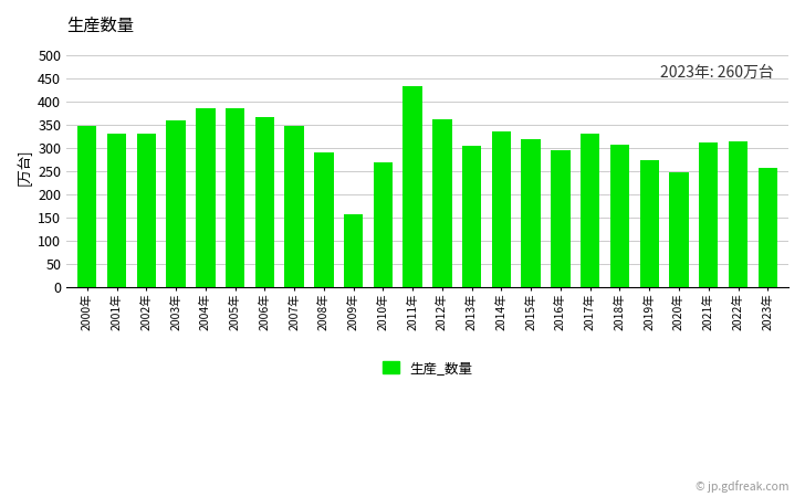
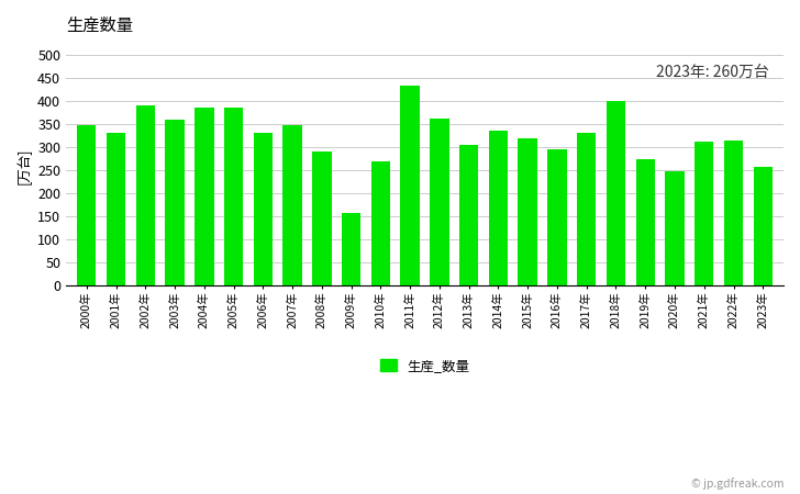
2002年: 330 -> 390
2006年: 368 -> 330
2018年: 308 -> 400
